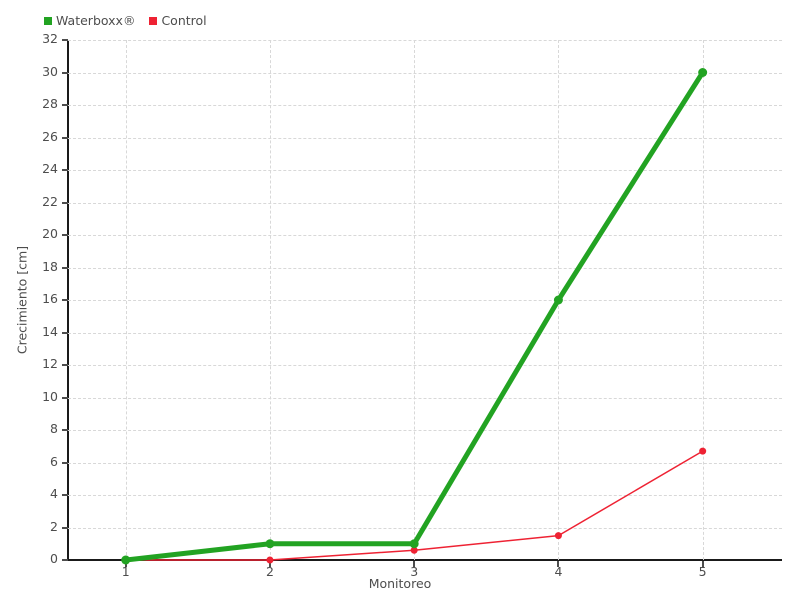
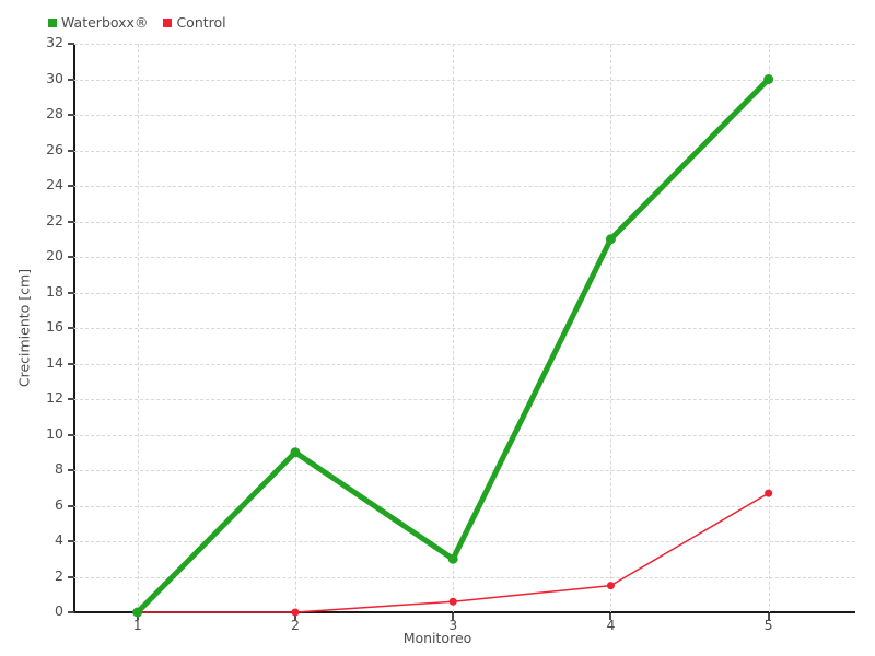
Waterboxx®/2: 1 -> 9
Waterboxx®/3: 1 -> 3
Waterboxx®/4: 16 -> 21
